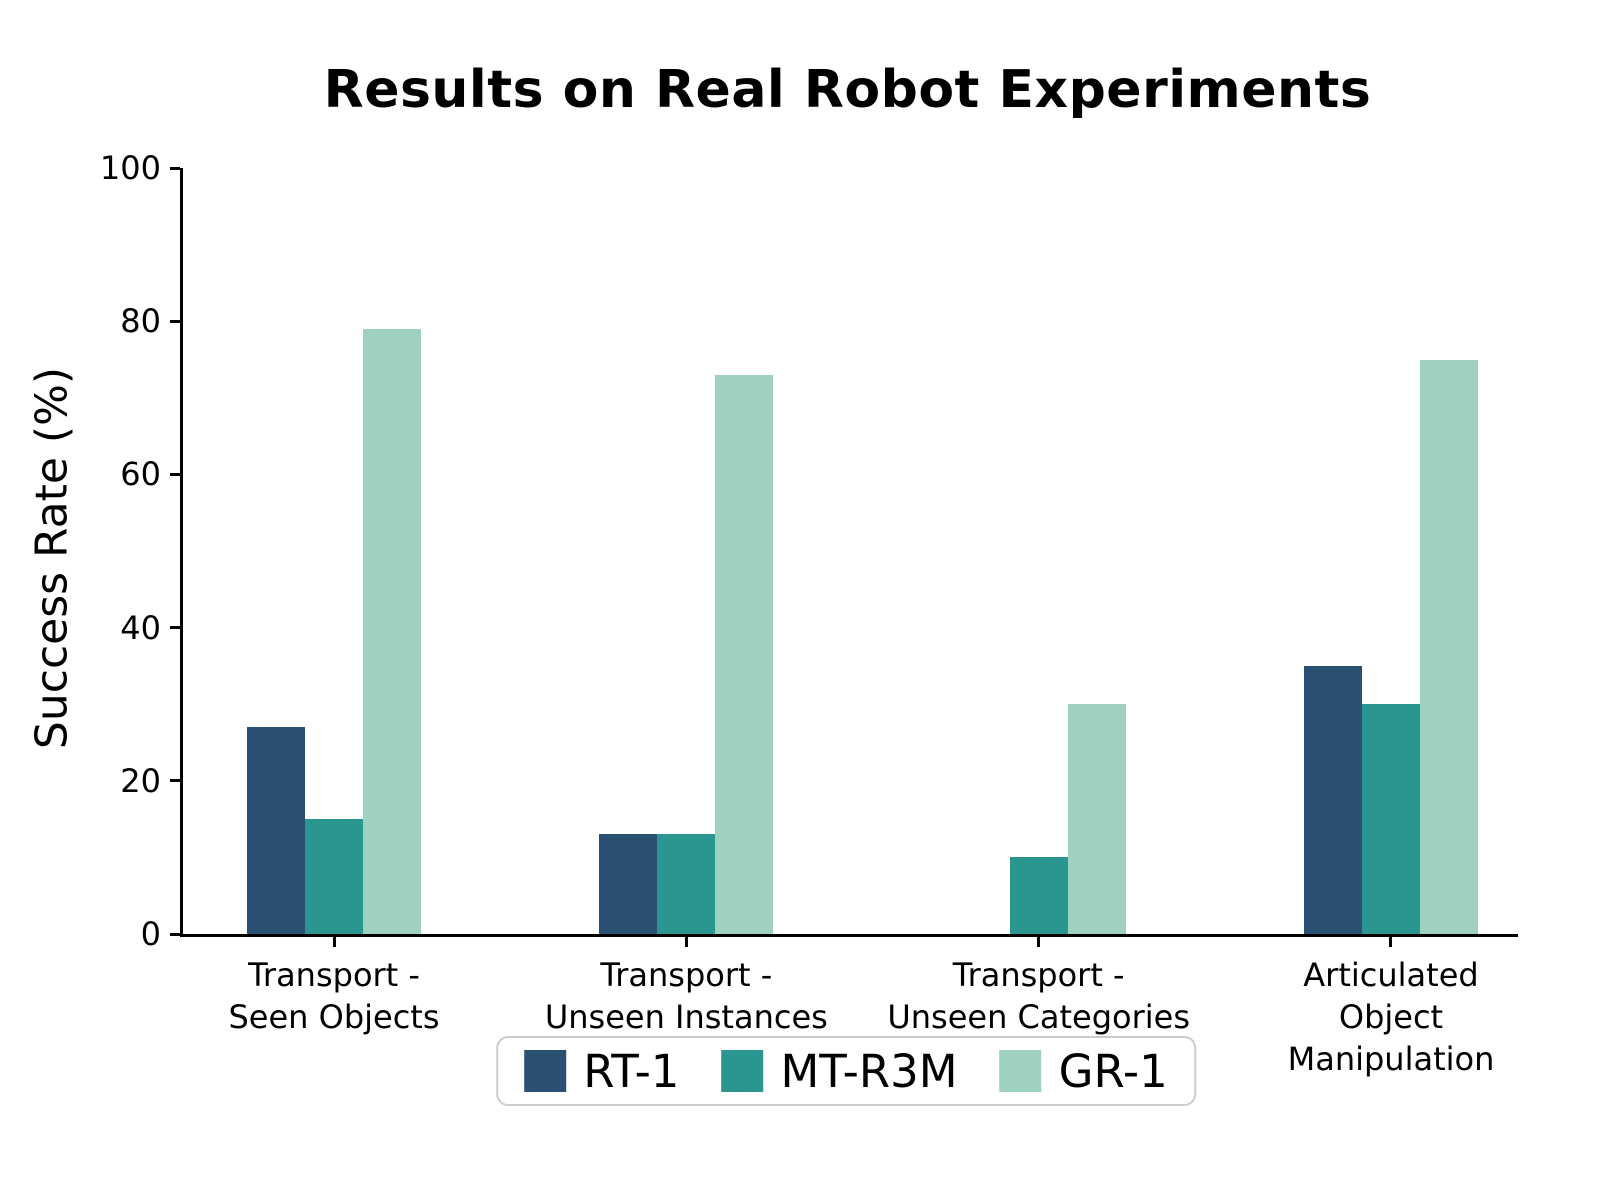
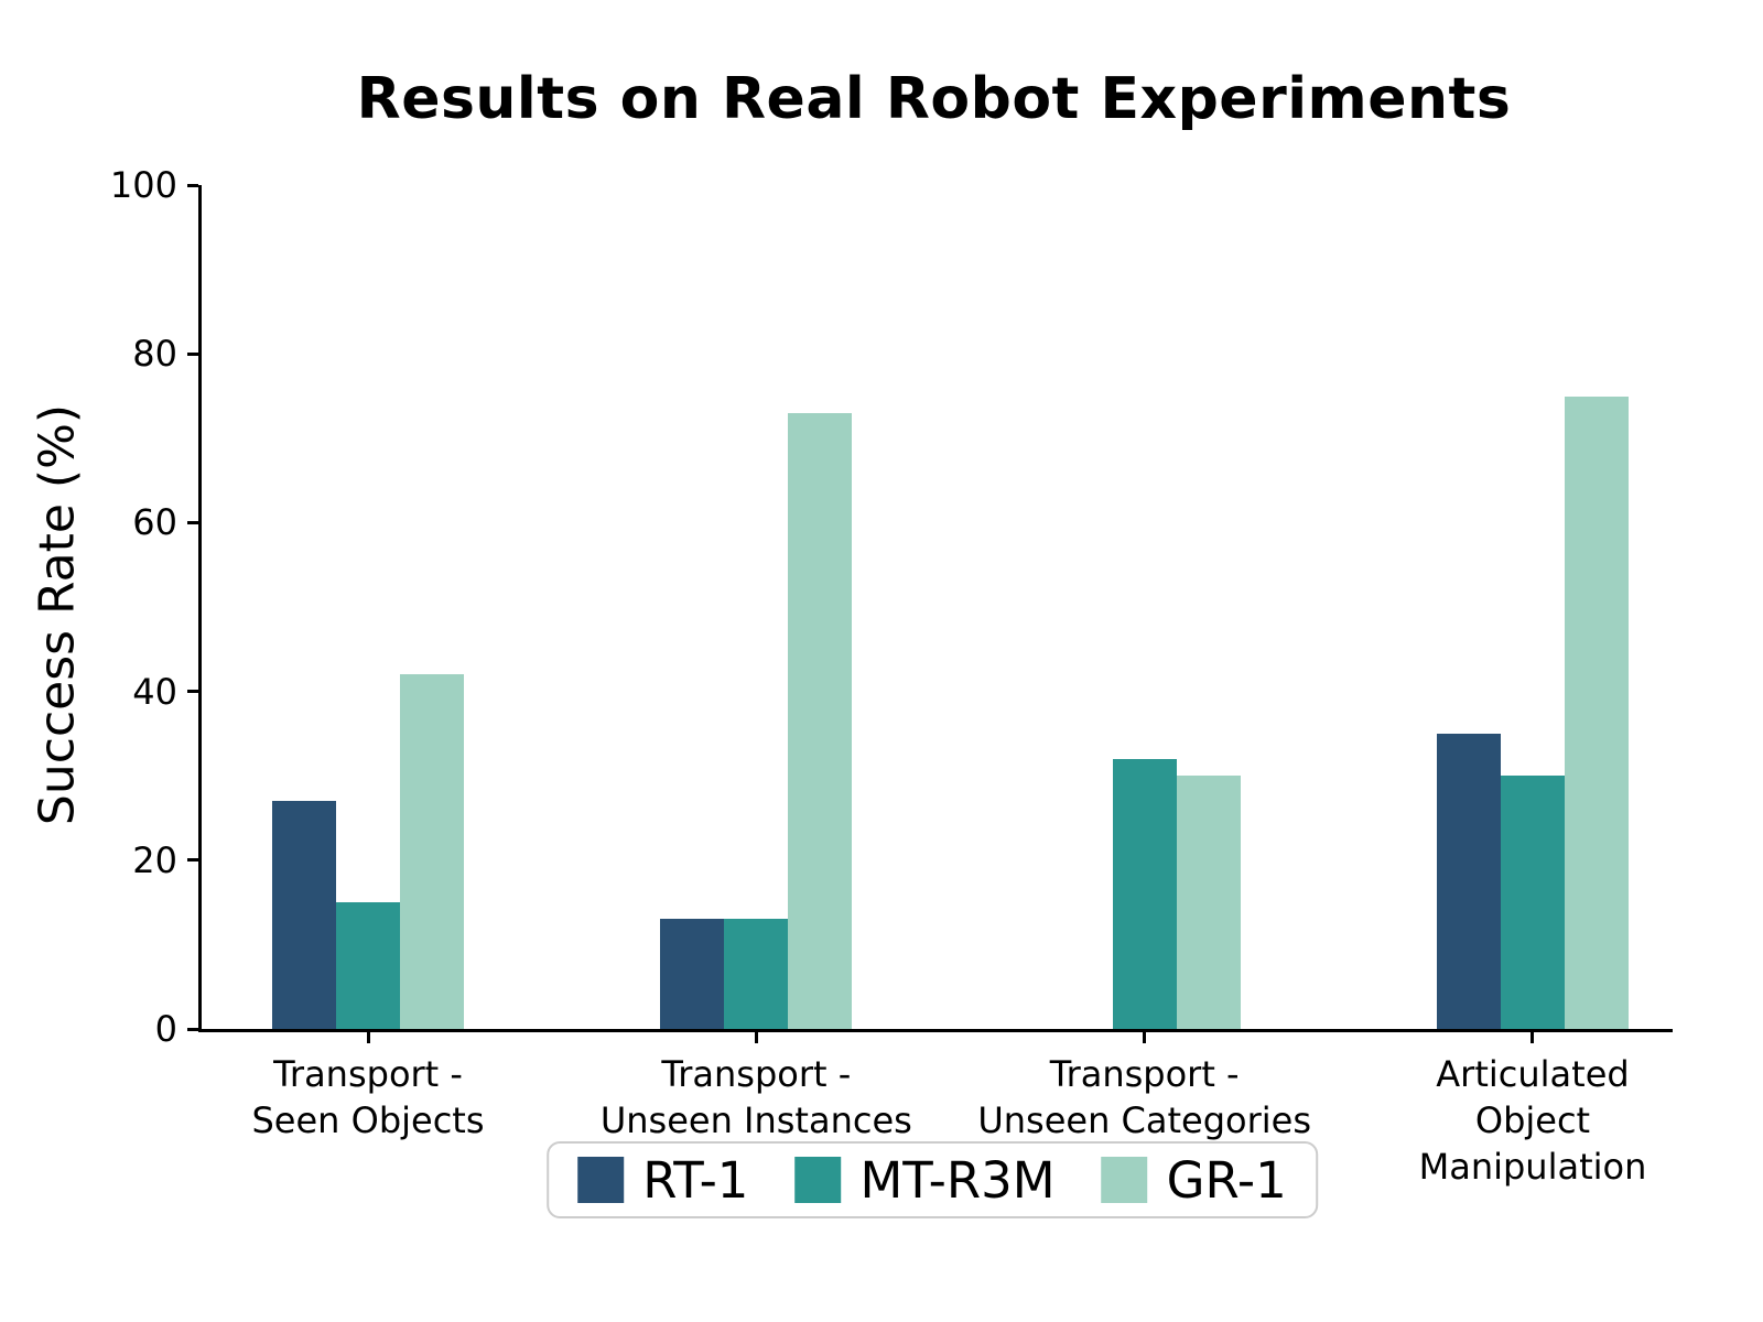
GR-1/Transport - Seen Objects: 79 -> 42
MT-R3M/Transport - Unseen Categories: 10 -> 32
